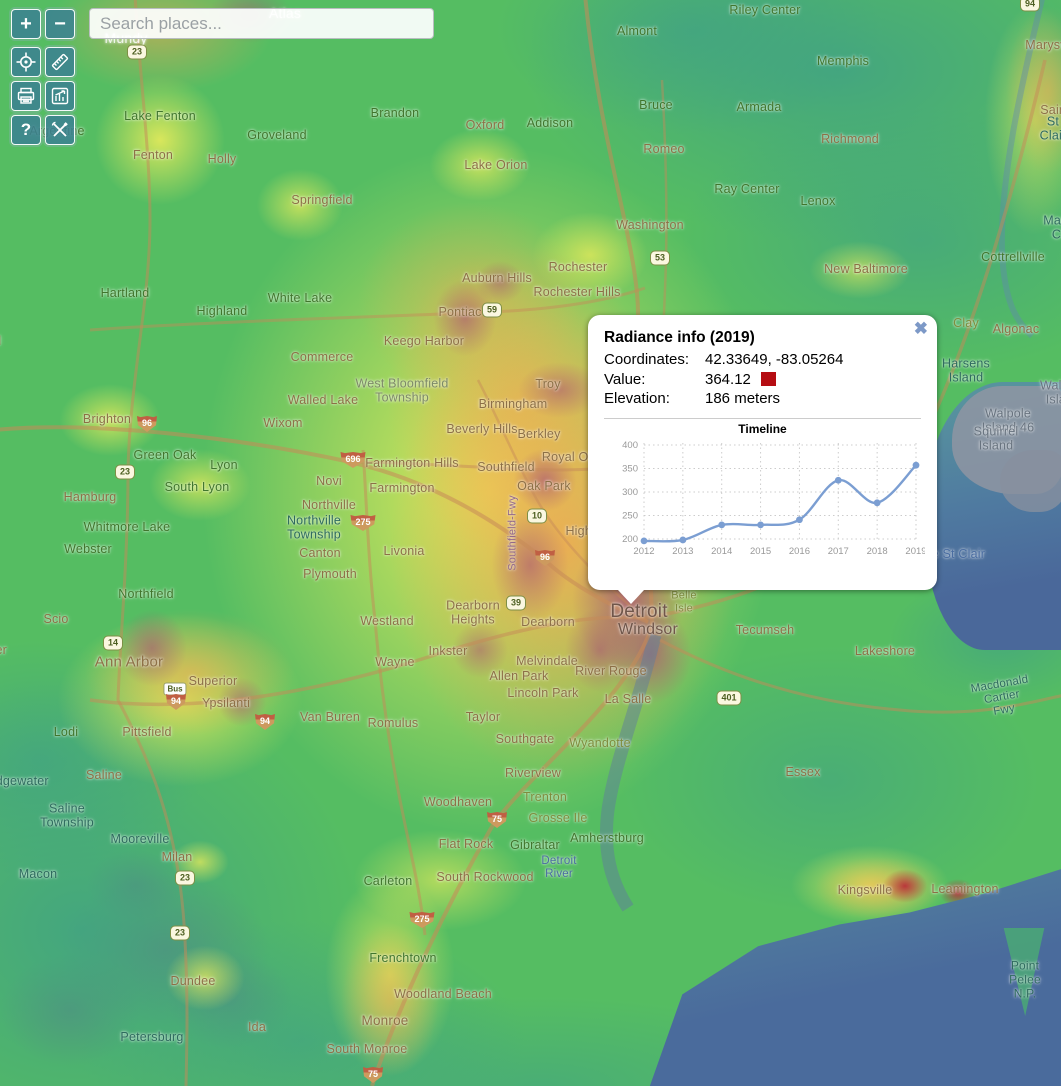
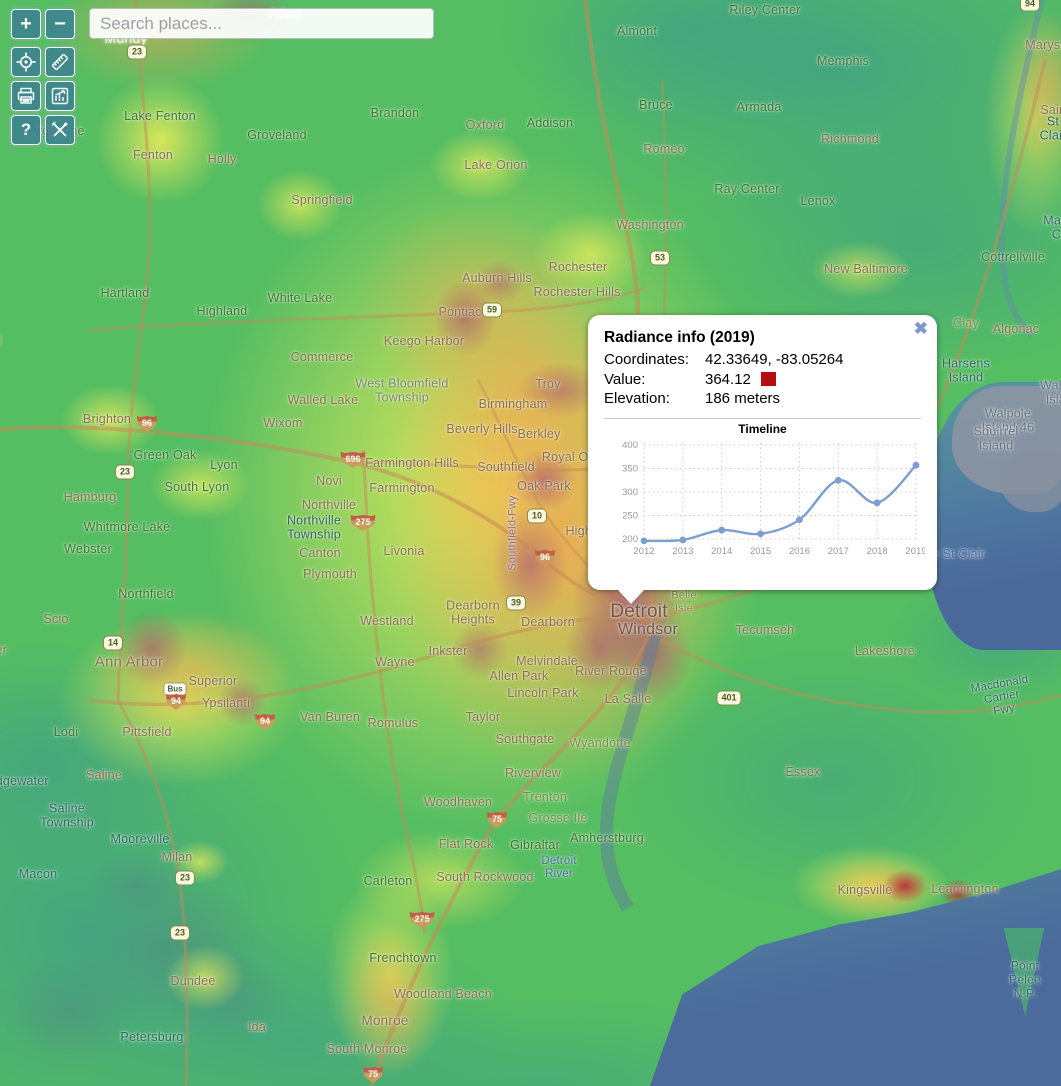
2014: 230 -> 220
2015: 230 -> 210
